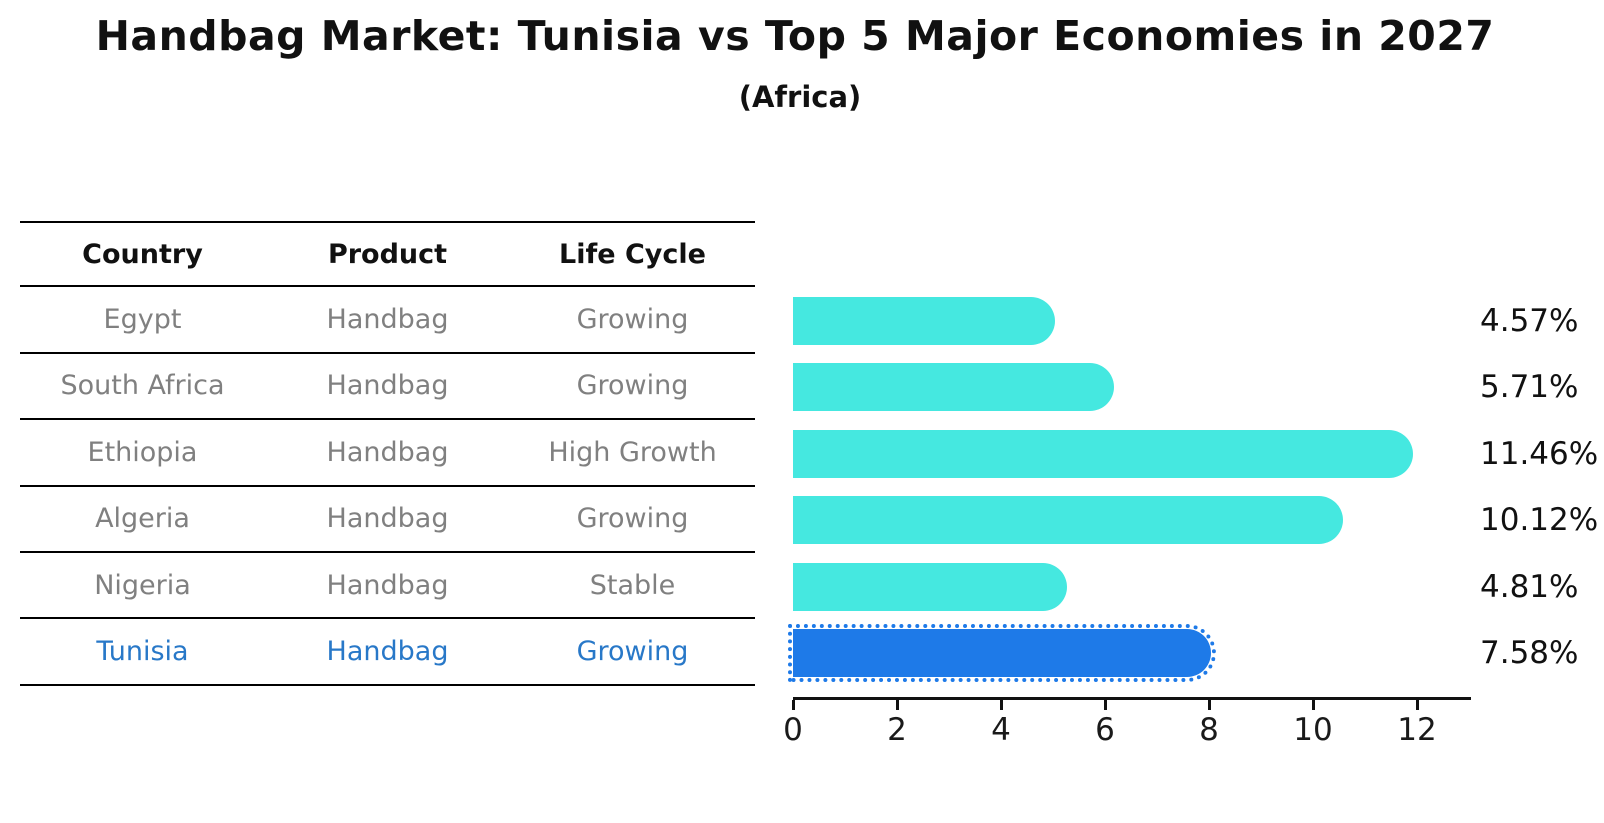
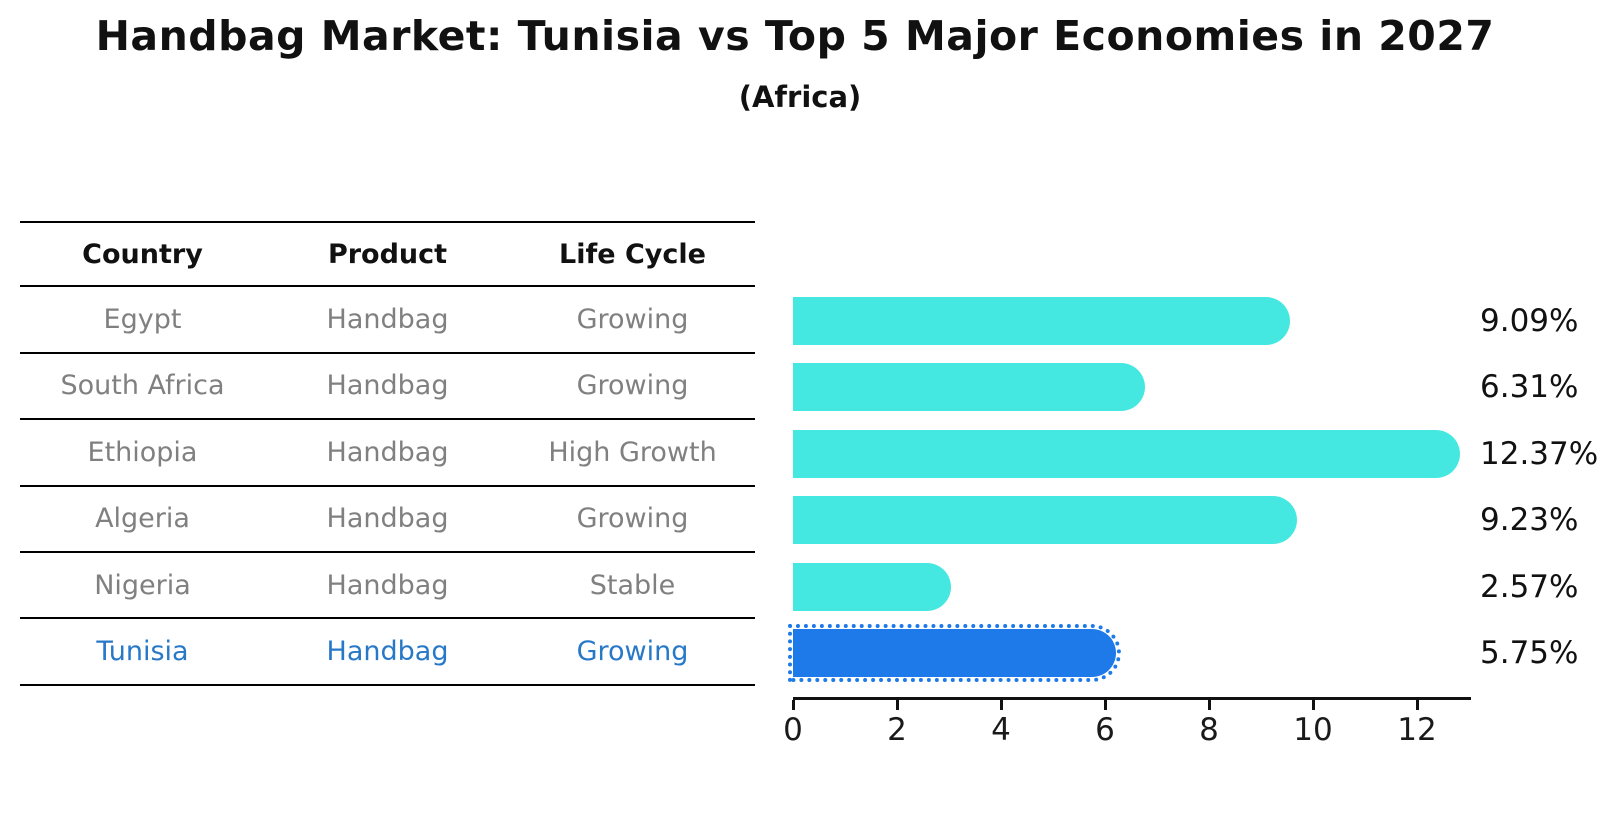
Egypt: 4.57% -> 9.09%
South Africa: 5.71% -> 6.31%
Ethiopia: 11.46% -> 12.37%
Algeria: 10.12% -> 9.23%
Nigeria: 4.81% -> 2.57%
Tunisia: 7.58% -> 5.75%
